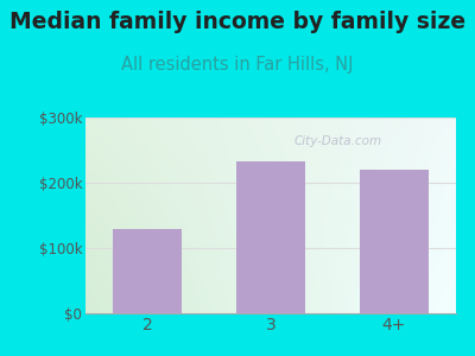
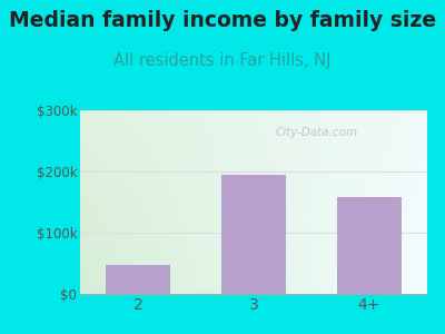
2: $130k -> $48k
3: $232k -> $194k
4+: $220k -> $158k
